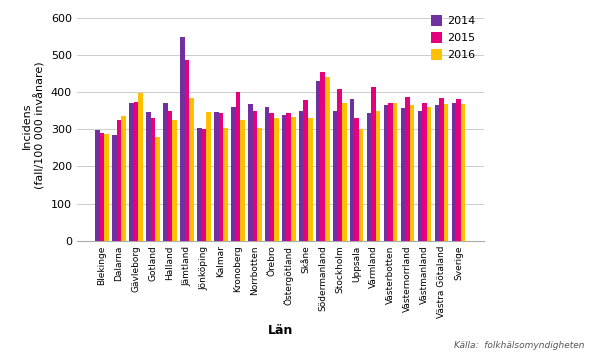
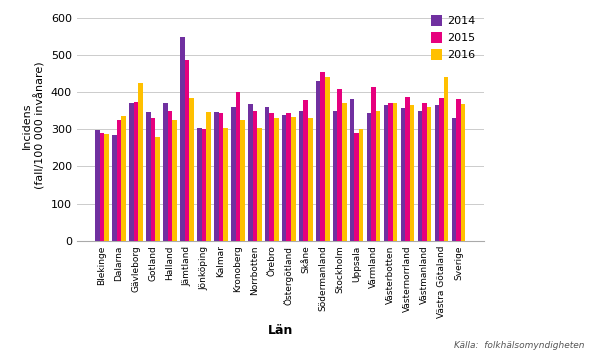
2016/Gävleborg: 397 -> 425
2015/Uppsala: 330 -> 290
2016/Västra Götaland: 368 -> 440
2014/Sverige: 370 -> 330
